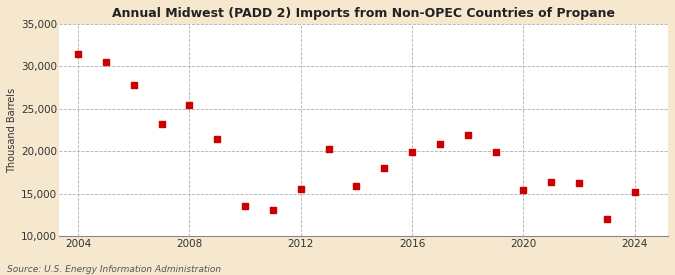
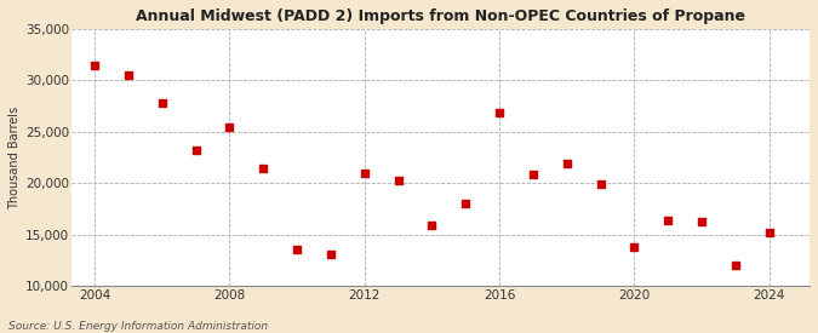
2012: 15,500 -> 21,000
2016: 19,900 -> 26,800
2020: 15,400 -> 13,800
